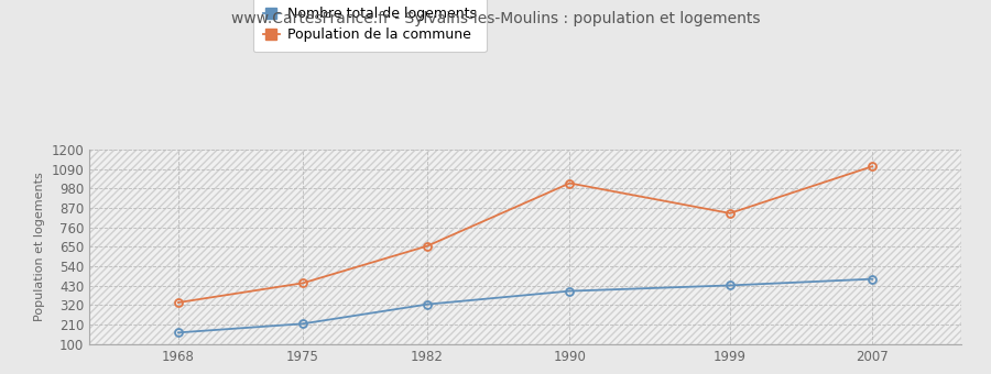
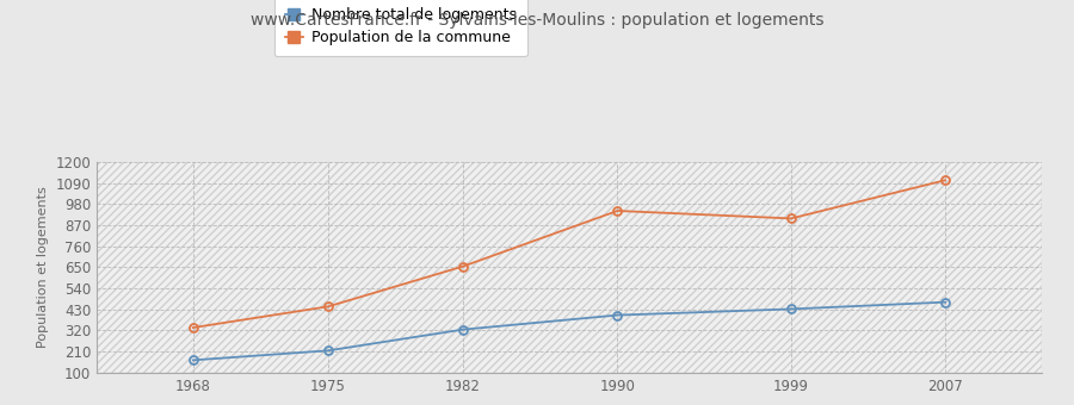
Population de la commune/1990: 1010 -> 940
Population de la commune/1999: 840 -> 900
